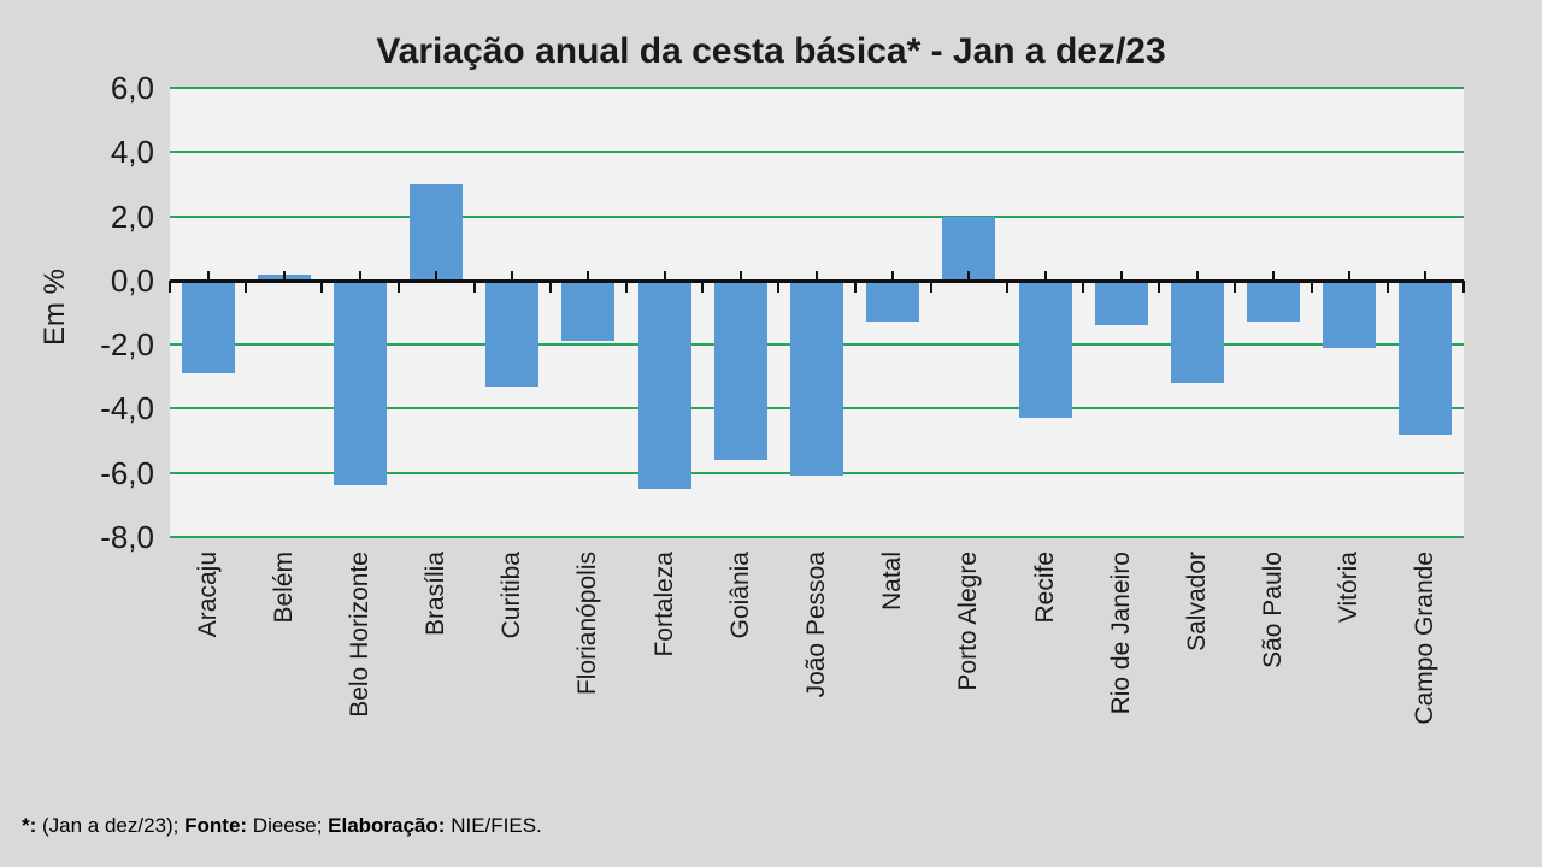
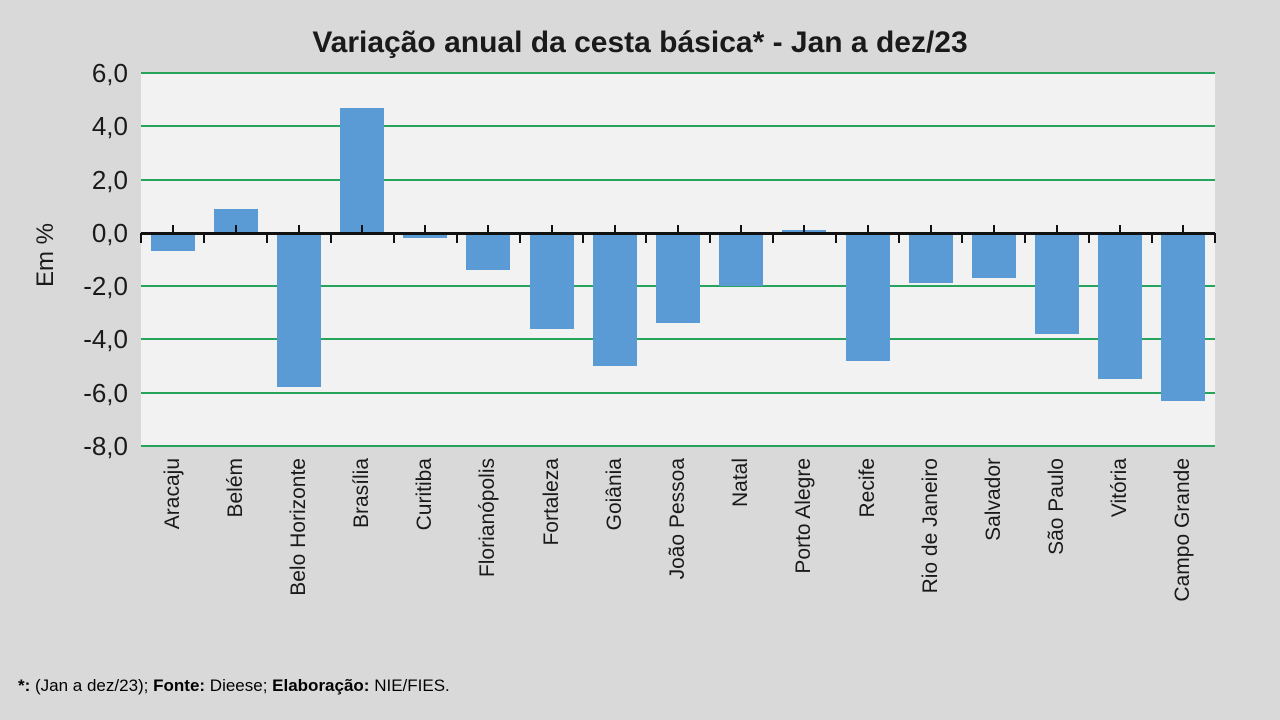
Aracaju: -2,9 -> -0,7
Belém: 0,2 -> 0,9
Belo Horizonte: -6,4 -> -5,8
Brasília: 3,0 -> 4,7
Curitiba: -3,3 -> -0,2
Florianópolis: -1,9 -> -1,4
Fortaleza: -6,5 -> -3,6
Goiânia: -5,6 -> -5,0
João Pessoa: -6,1 -> -3,4
Natal: -1,3 -> -2,0
Porto Alegre: 2,0 -> 0,1
Recife: -4,3 -> -4,8
Rio de Janeiro: -1,4 -> -1,9
Salvador: -3,2 -> -1,7
São Paulo: -1,3 -> -3,8
Vitória: -2,1 -> -5,5
Campo Grande: -4,8 -> -6,3
